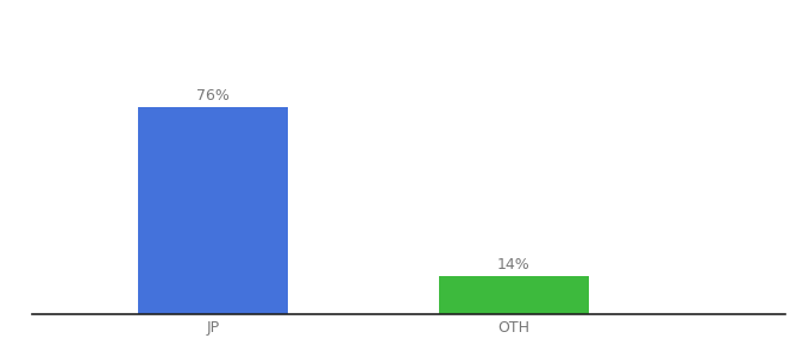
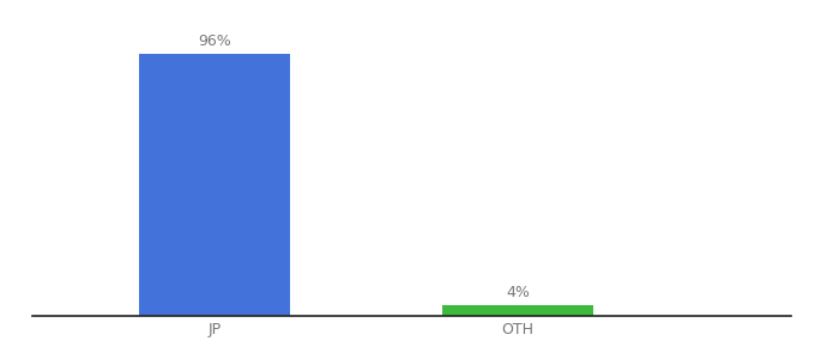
JP: 76% -> 96%
OTH: 14% -> 4%
